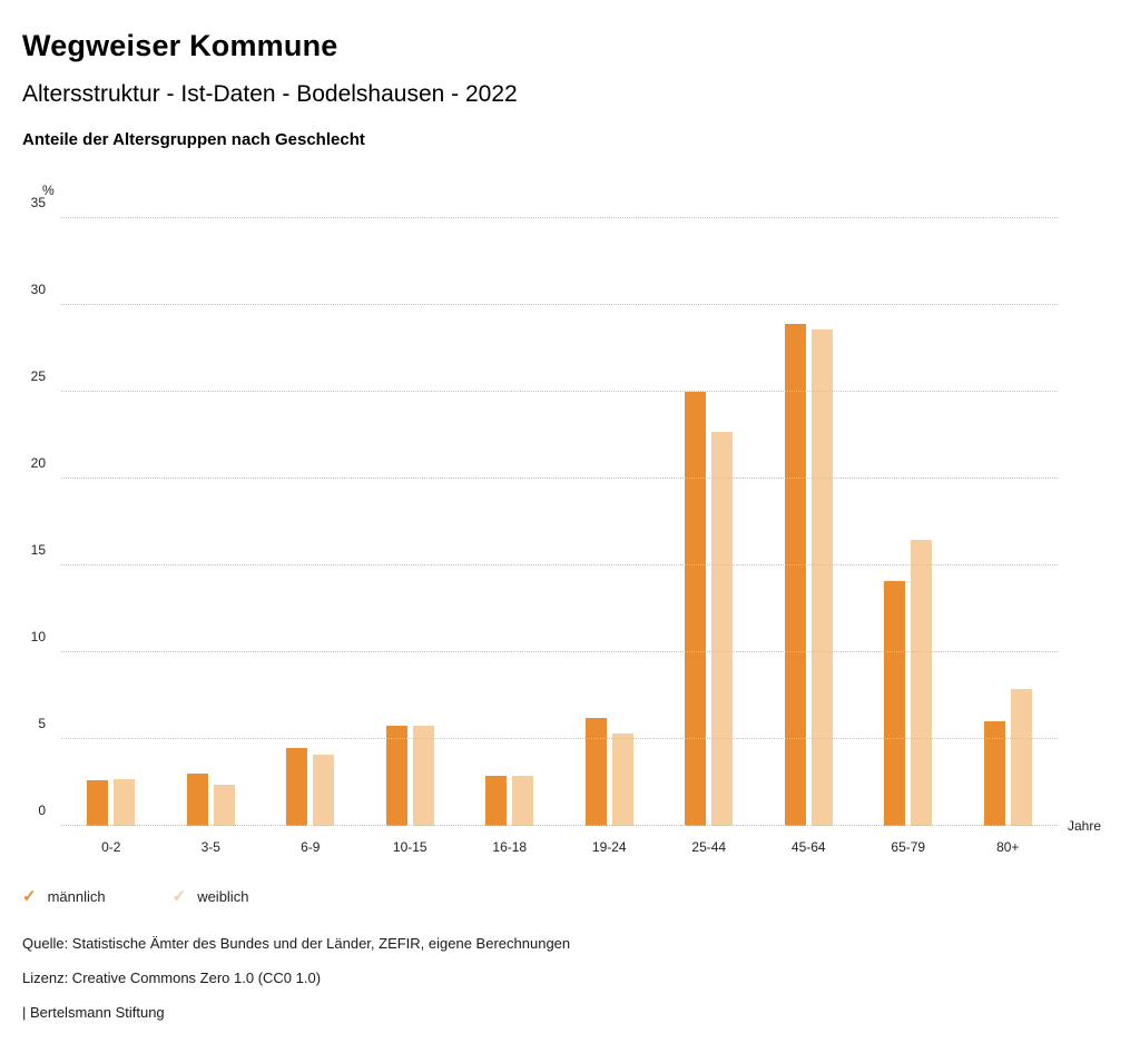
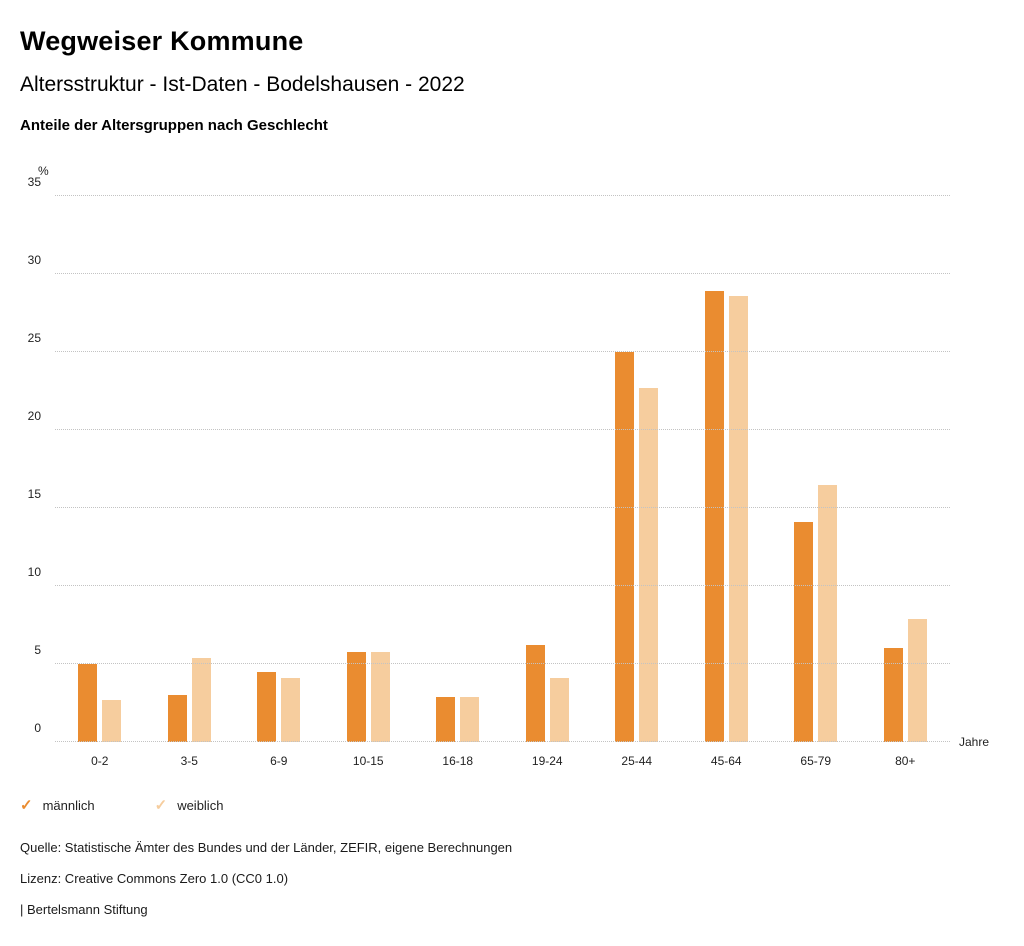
männlich/0-2: 2.6 -> 5.0
weiblich/3-5: 2.4 -> 5.4
weiblich/19-24: 5.3 -> 4.1
